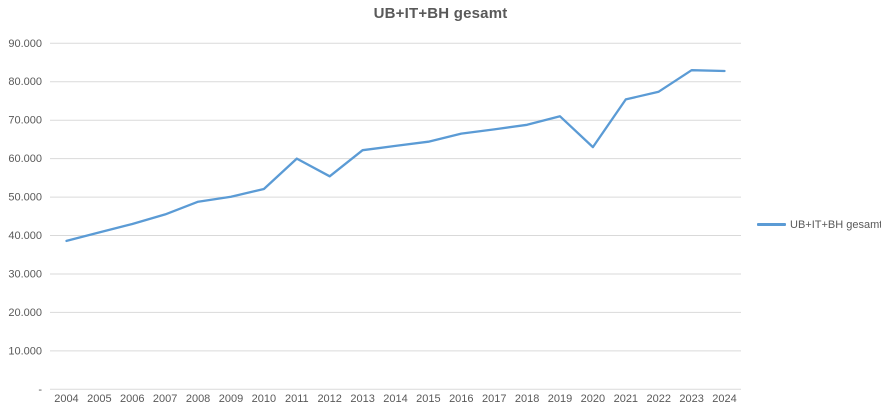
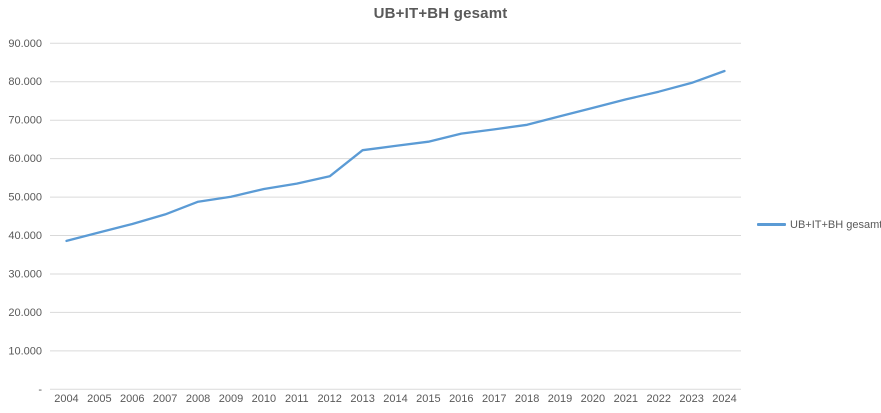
2011: 60000 -> 54000
2020: 63000 -> 73000
2023: 83000 -> 80000
